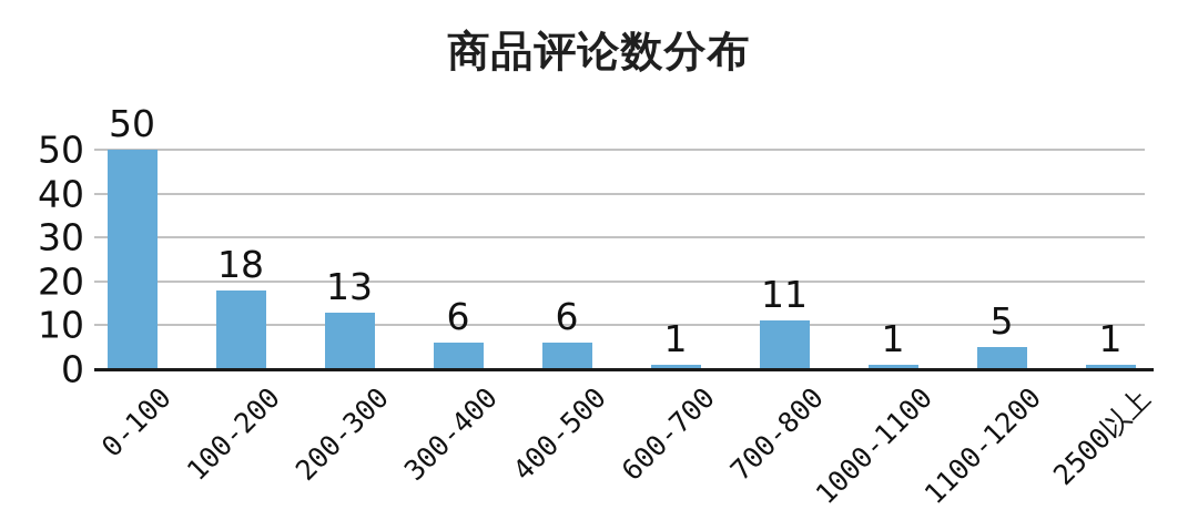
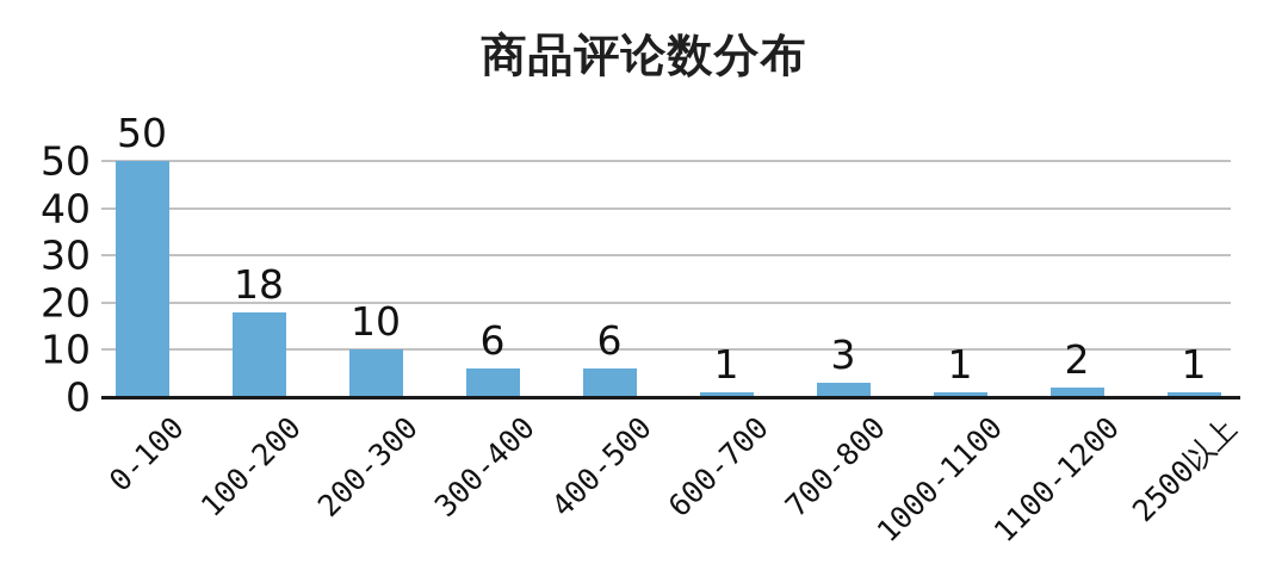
200-300: 13 -> 10
700-800: 11 -> 3
1100-1200: 5 -> 2
